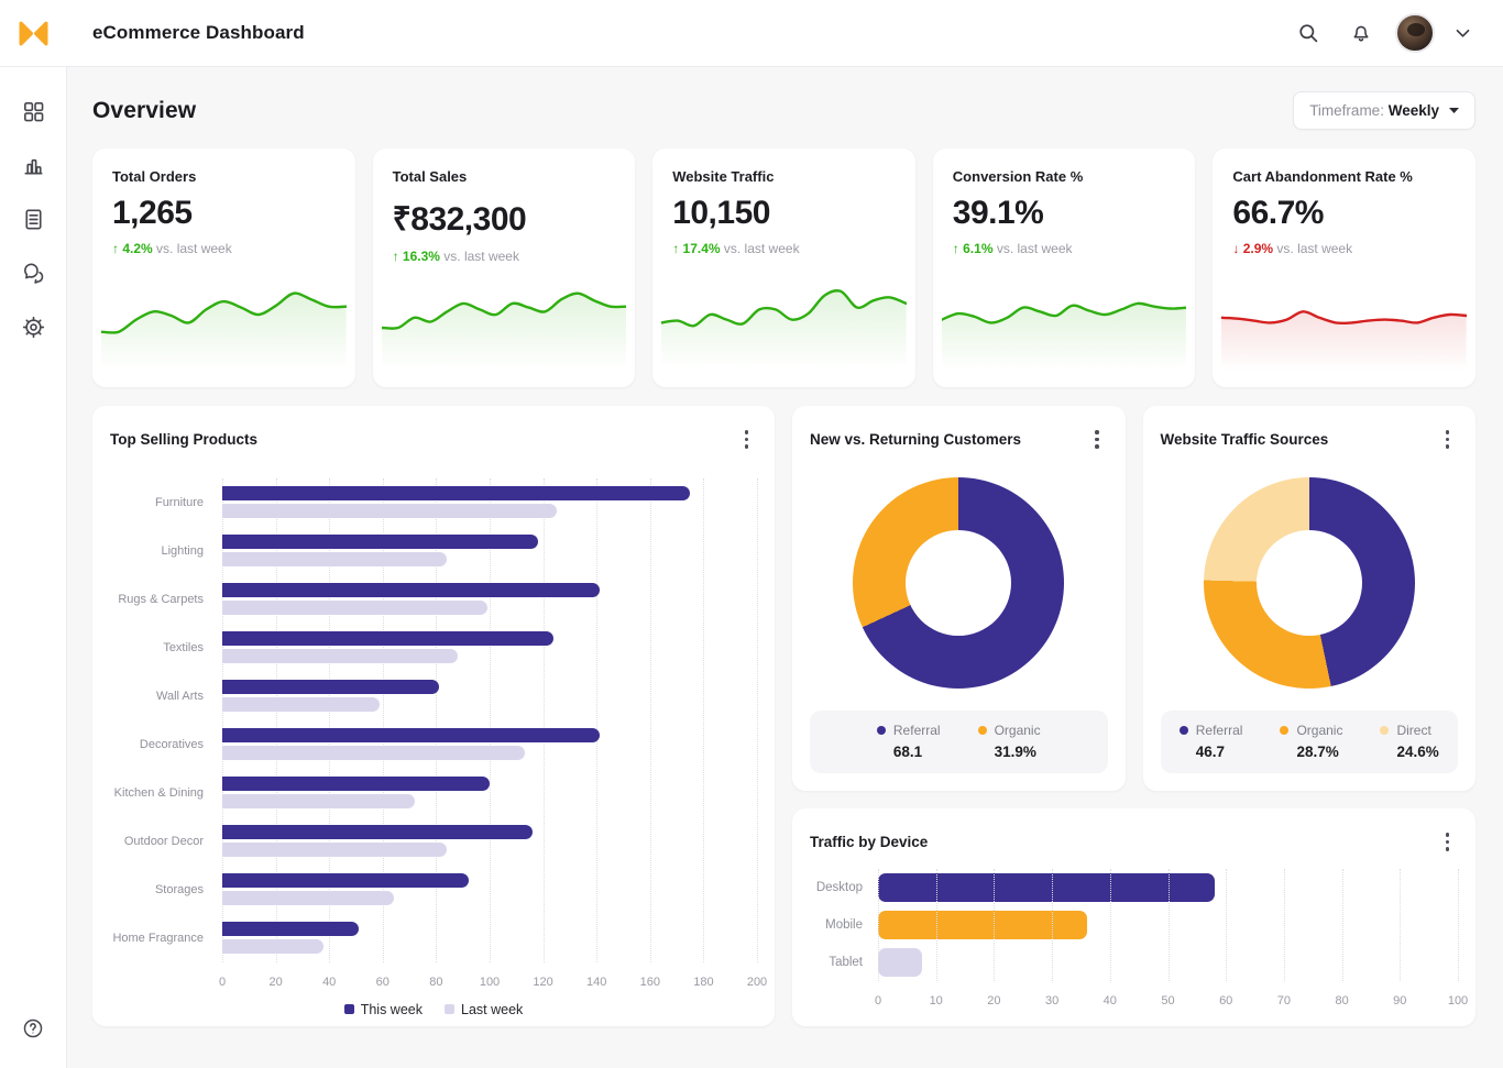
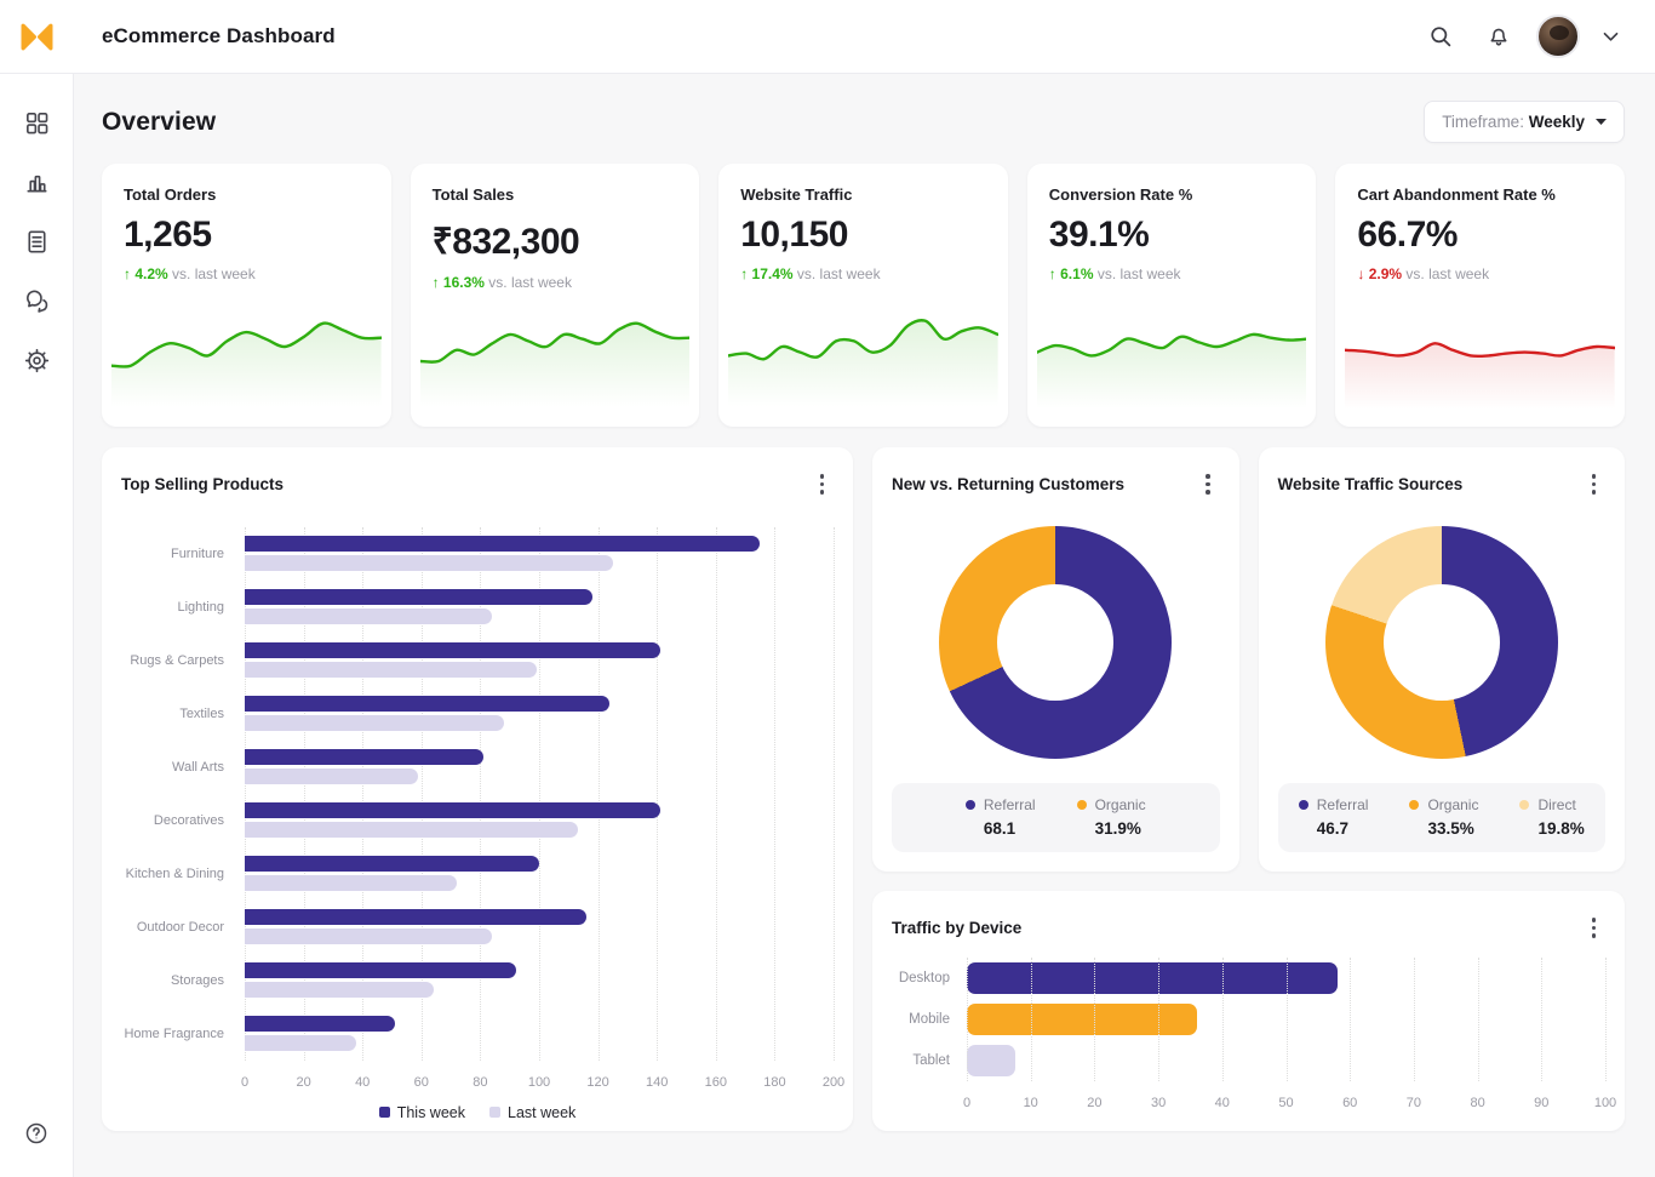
Website Traffic Sources/Organic: 28.7% -> 33.5%
Website Traffic Sources/Direct: 24.6% -> 19.8%
